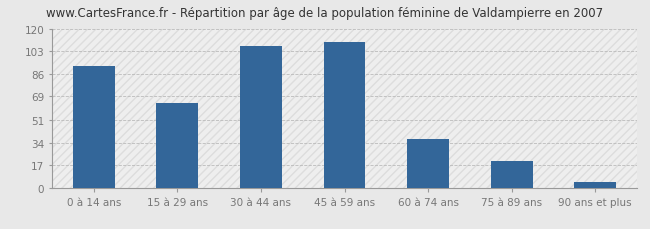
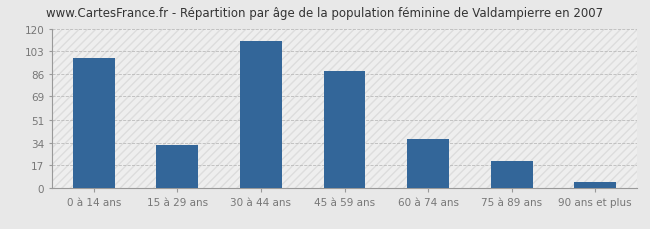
0 à 14 ans: 92 -> 98
15 à 29 ans: 64 -> 32
30 à 44 ans: 107 -> 111
45 à 59 ans: 110 -> 88
